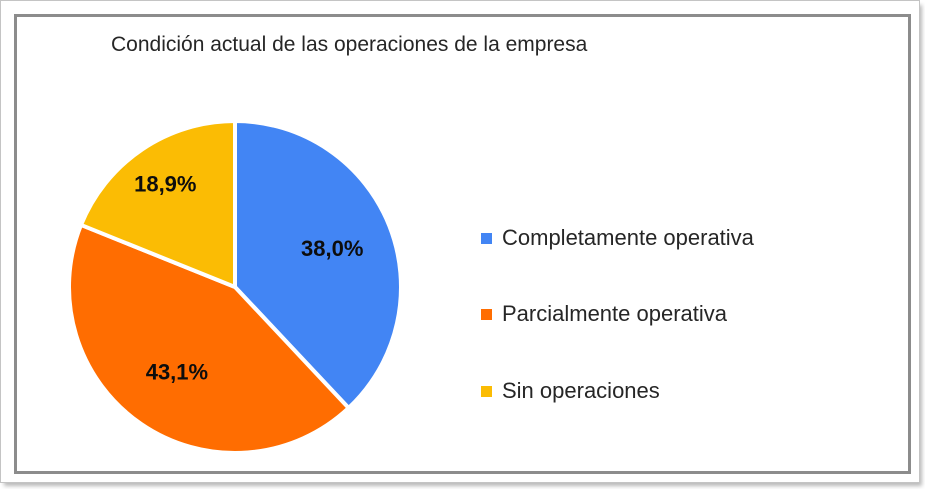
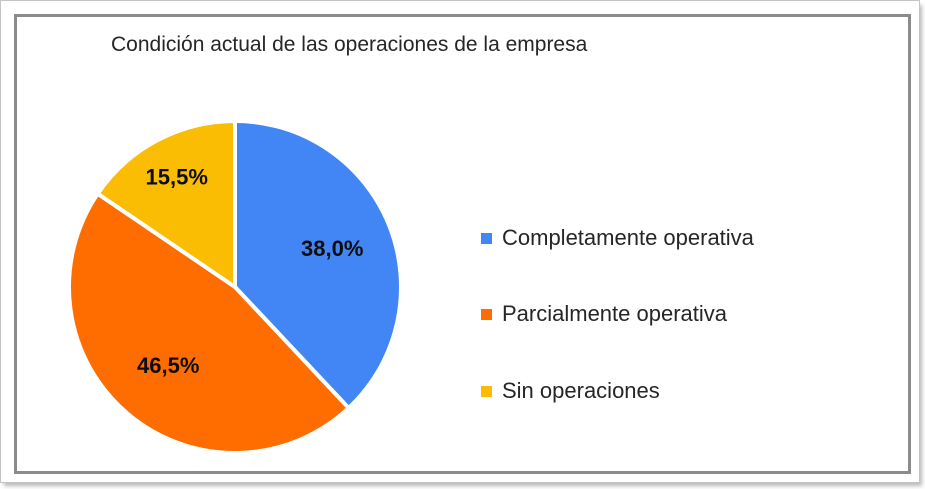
Parcialmente operativa: 43,1% -> 46,5%
Sin operaciones: 18,9% -> 15,5%
